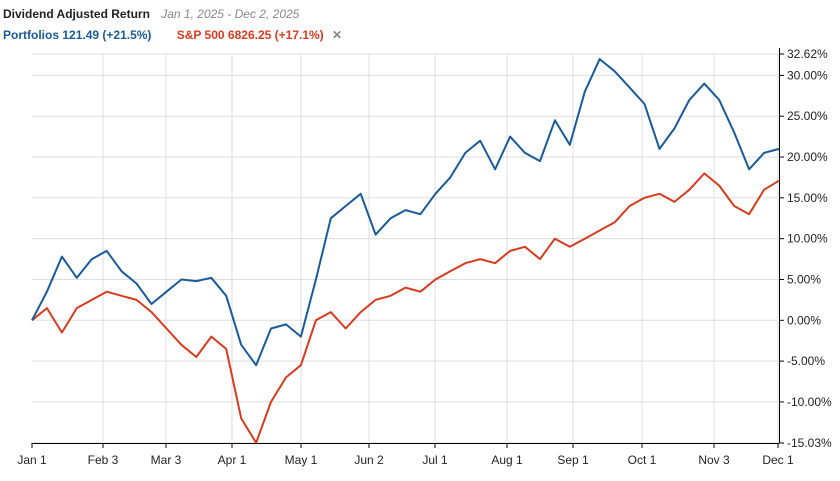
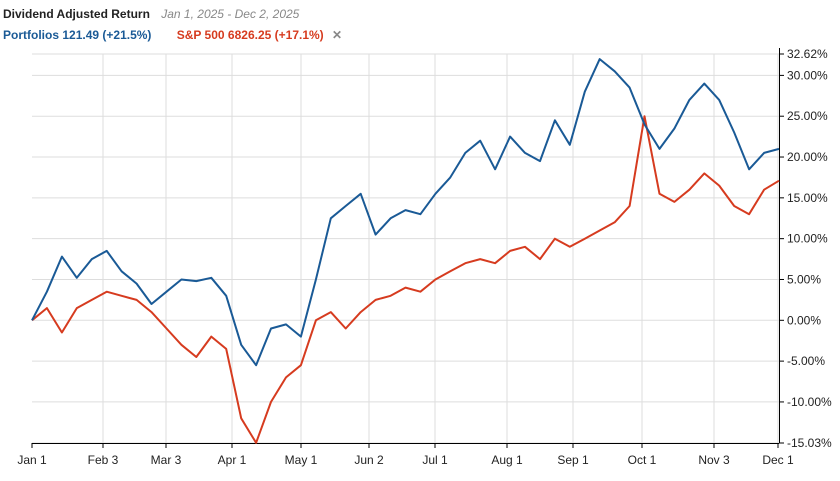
Portfolios/Oct 1: 26% -> 24%
S&P 500/Oct 1: 15% -> 25%
